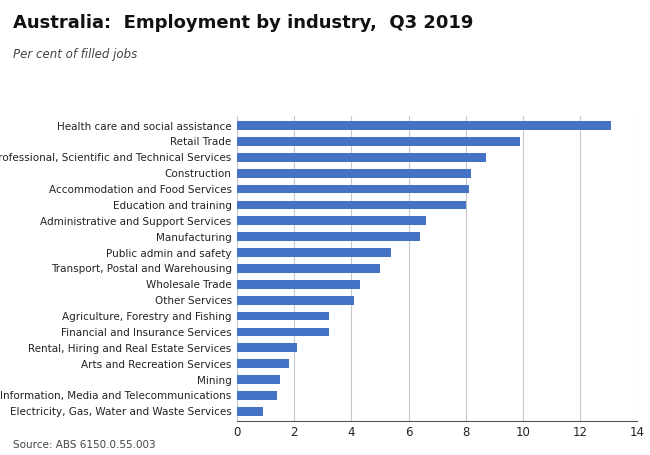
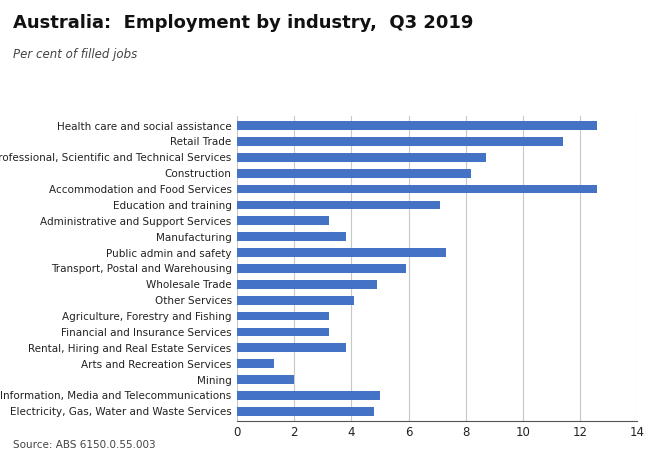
Health care and social assistance: 13.1 -> 12.6
Retail Trade: 9.9 -> 11.4
Accommodation and Food Services: 8.1 -> 12.6
Education and training: 8.0 -> 7.1
Administrative and Support Services: 6.6 -> 3.2
Manufacturing: 6.4 -> 3.8
Public admin and safety: 5.4 -> 7.3
Transport, Postal and Warehousing: 5.0 -> 5.9
Wholesale Trade: 4.3 -> 4.9
Rental, Hiring and Real Estate Services: 2.1 -> 3.8
Arts and Recreation Services: 1.8 -> 1.3
Mining: 1.5 -> 2.0
Information, Media and Telecommunications: 1.4 -> 5.0
Electricity, Gas, Water and Waste Services: 0.9 -> 4.8
